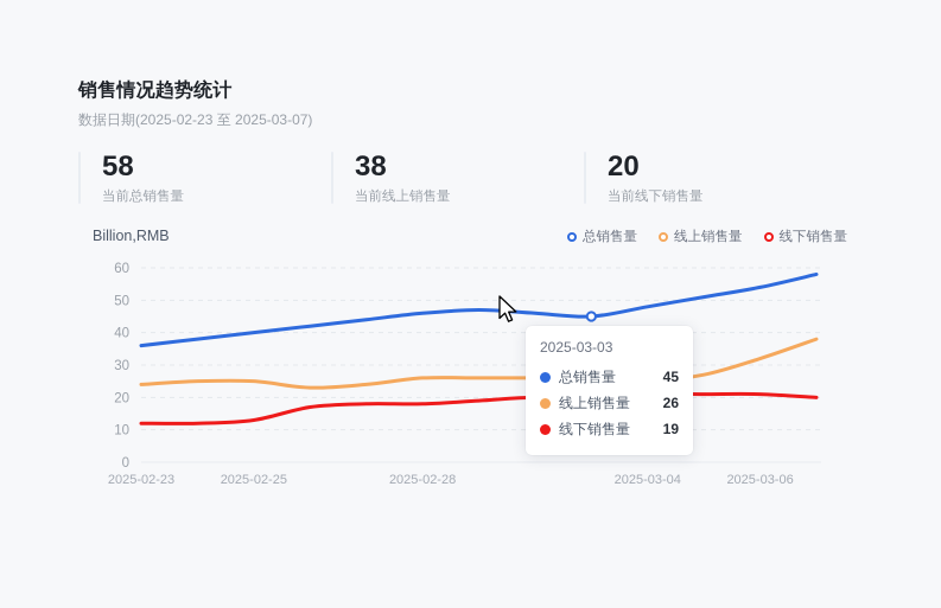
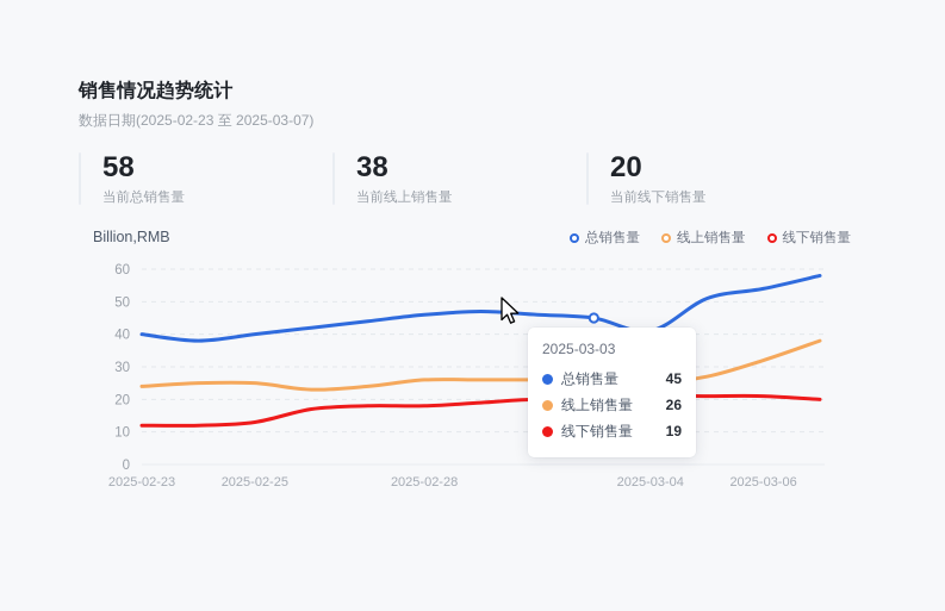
总销售量/2025-02-23: 36 -> 40
总销售量/2025-03-04: 48 -> 41
